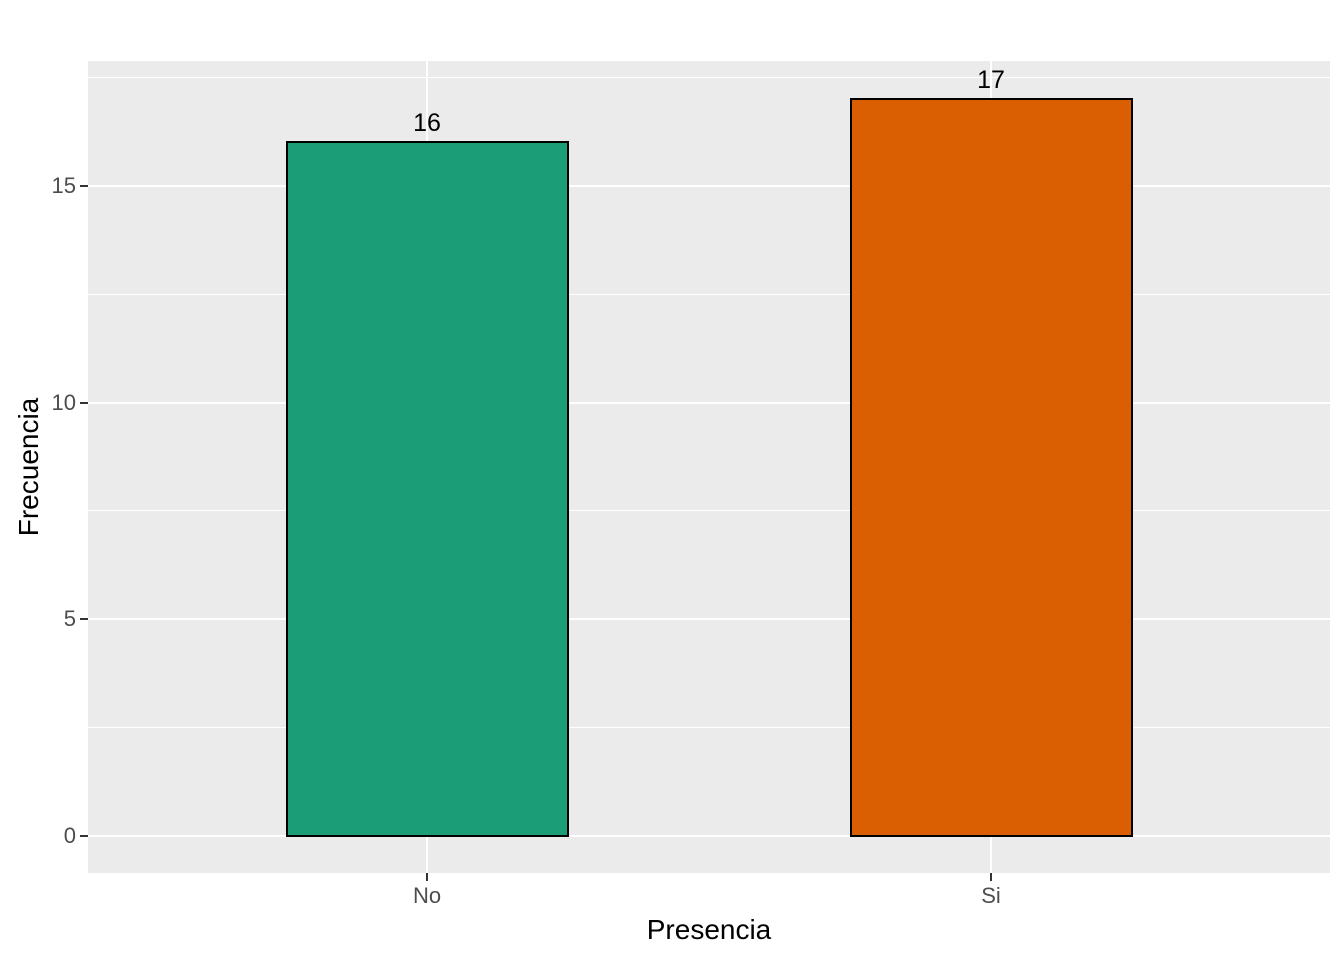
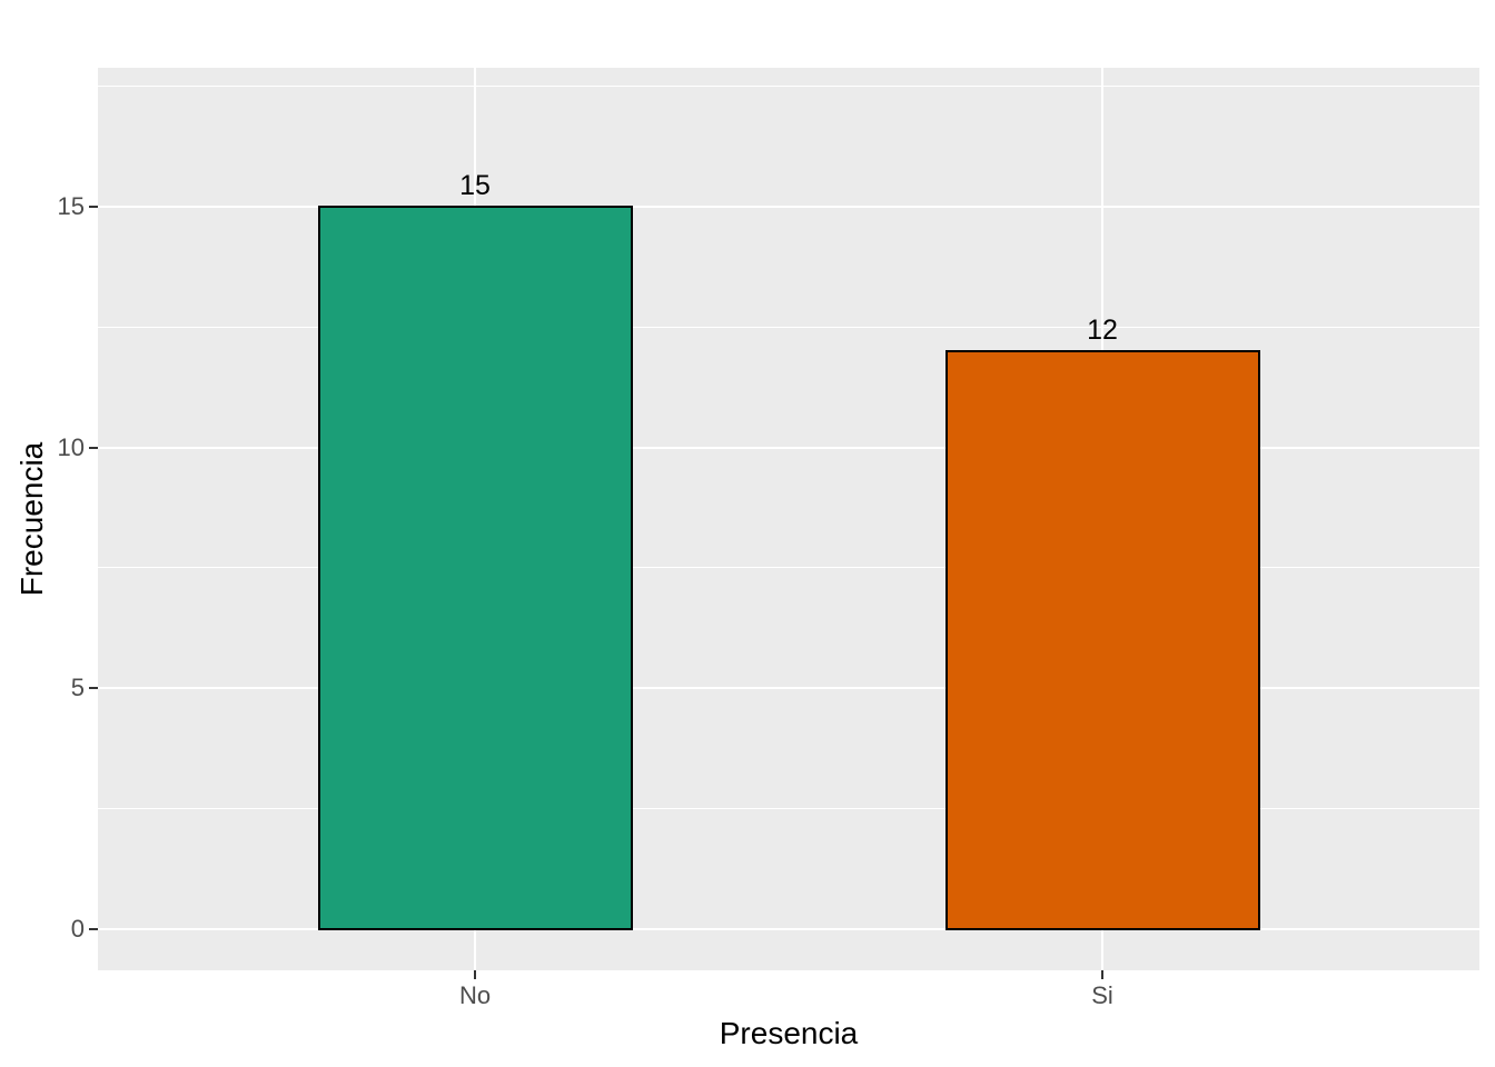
No: 16 -> 15
Si: 17 -> 12
